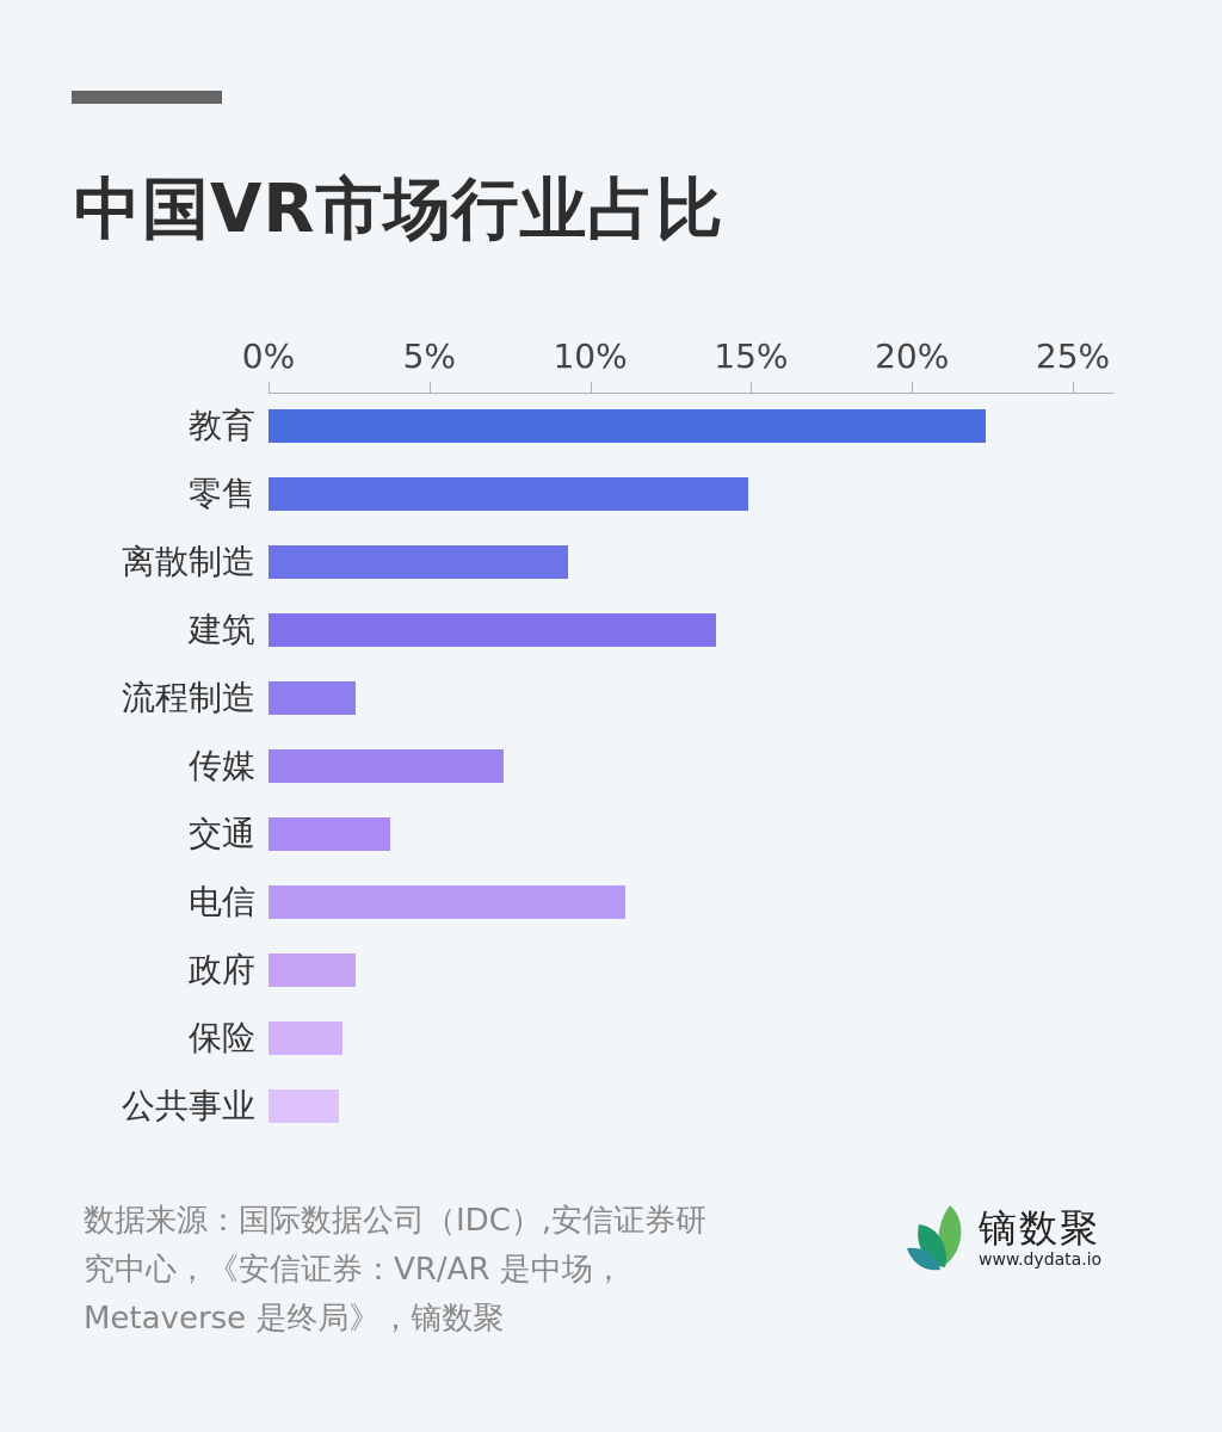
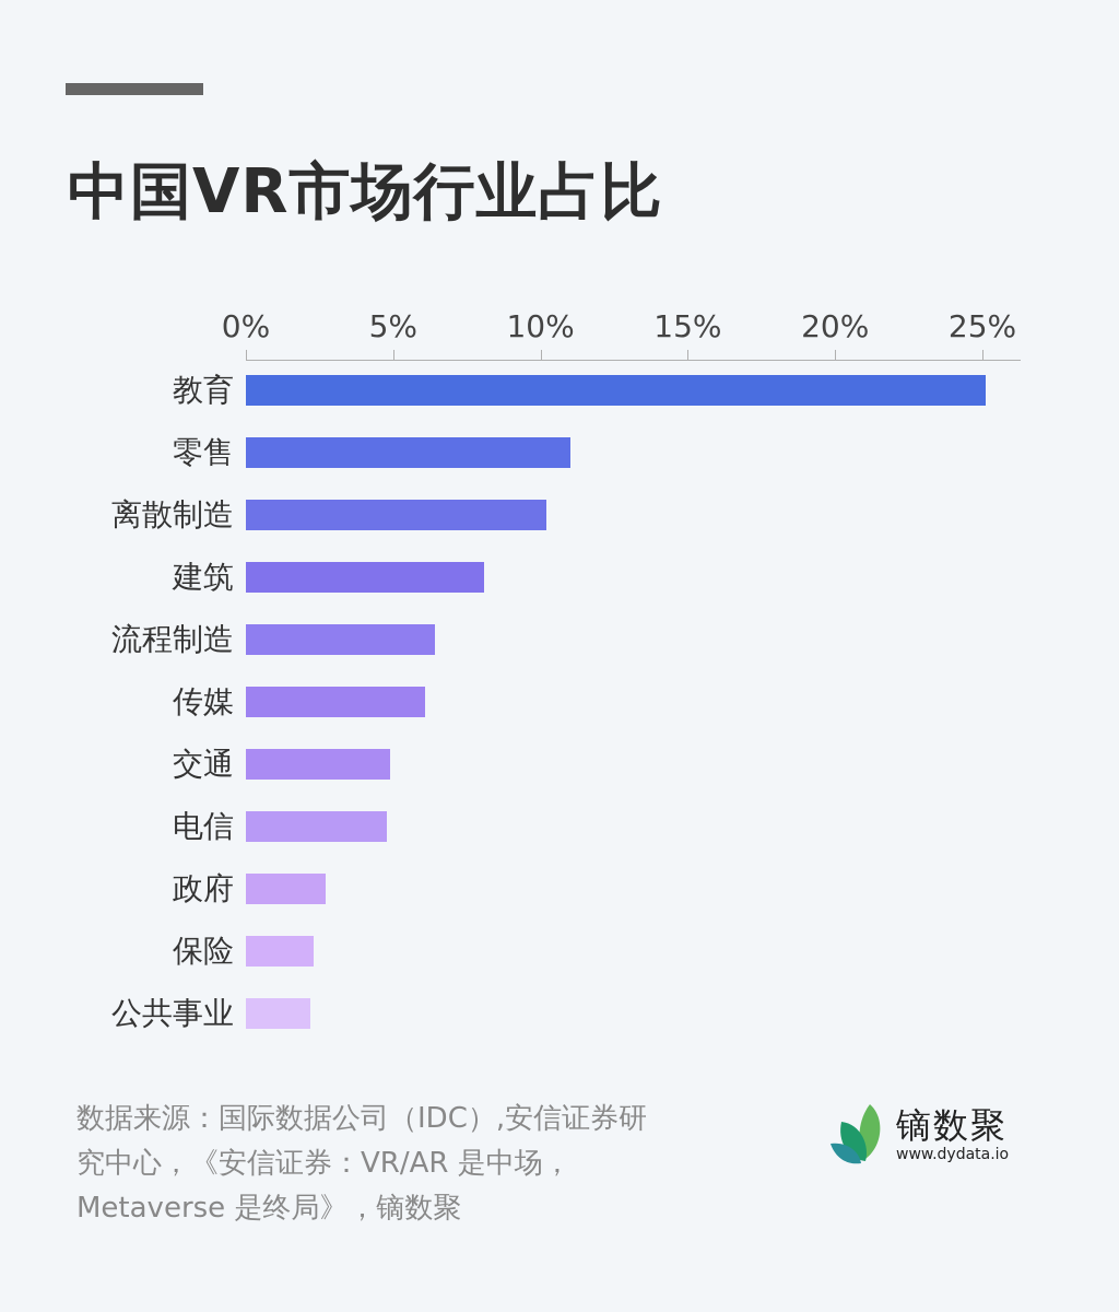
教育: 22.3% -> 25.1%
零售: 14.9% -> 11.0%
离散制造: 9.3% -> 10.2%
建筑: 13.9% -> 8.1%
流程制造: 2.7% -> 6.4%
传媒: 7.3% -> 6.1%
交通: 3.8% -> 4.9%
电信: 11.1% -> 4.8%
